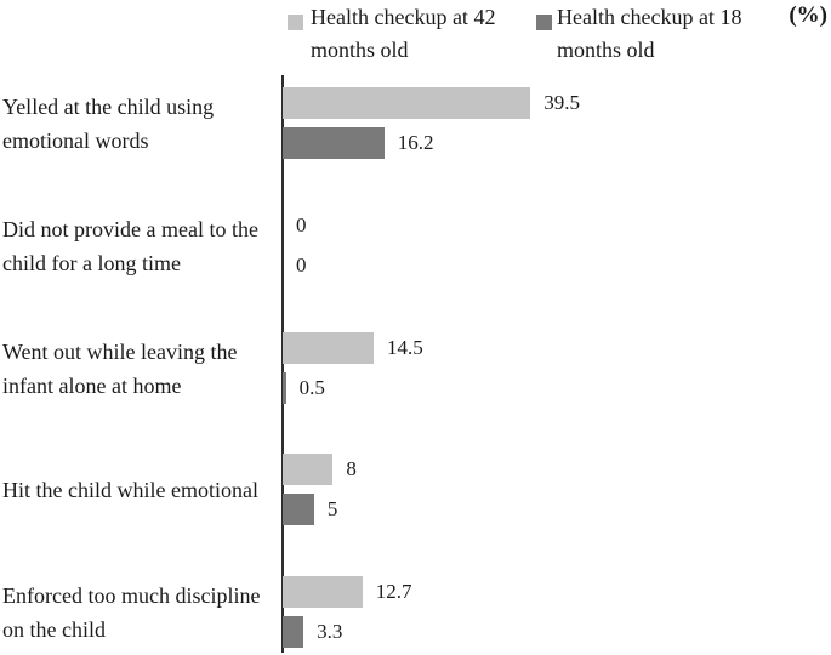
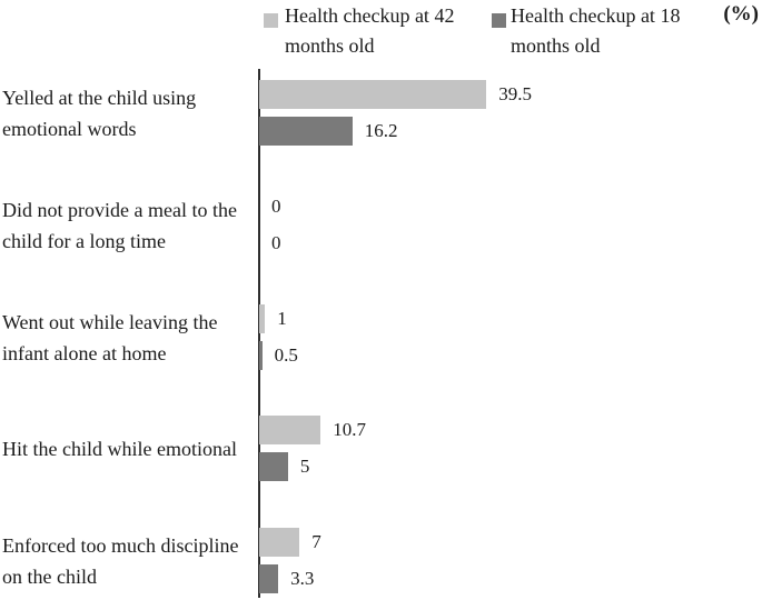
Health checkup at 42 months old/Went out while leaving the infant alone at home: 14.5 -> 1
Health checkup at 42 months old/Hit the child while emotional: 8 -> 10.7
Health checkup at 42 months old/Enforced too much discipline on the child: 12.7 -> 7
